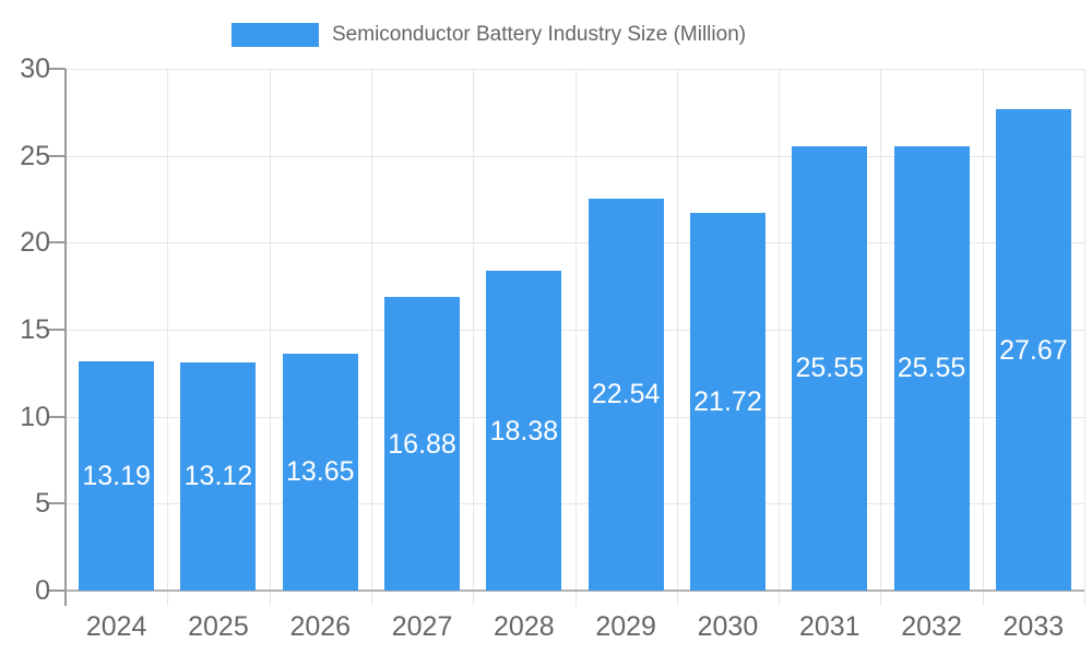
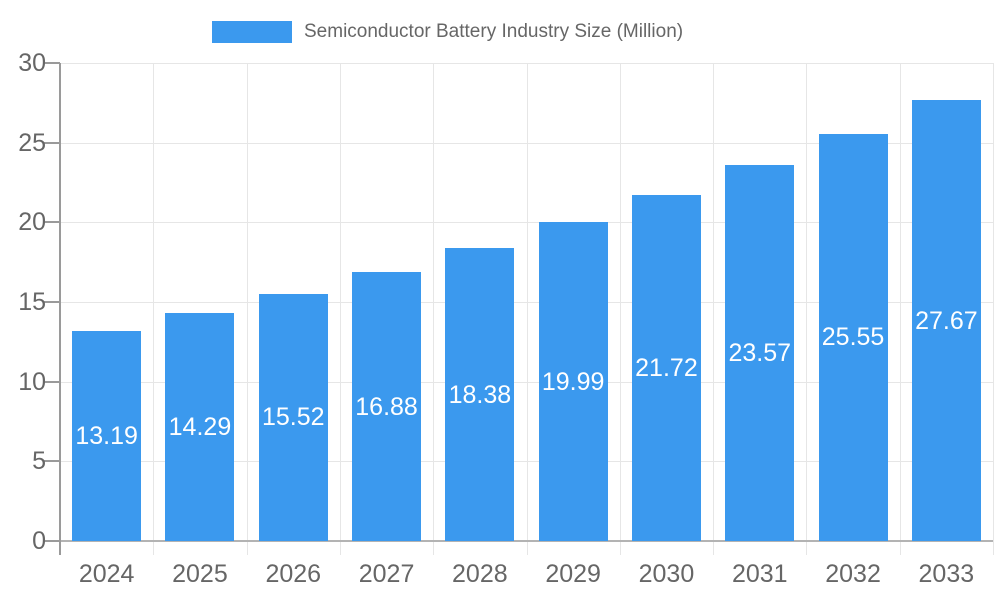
2025: 13.12 -> 14.29
2026: 13.65 -> 15.52
2029: 22.54 -> 19.99
2031: 25.55 -> 23.57
